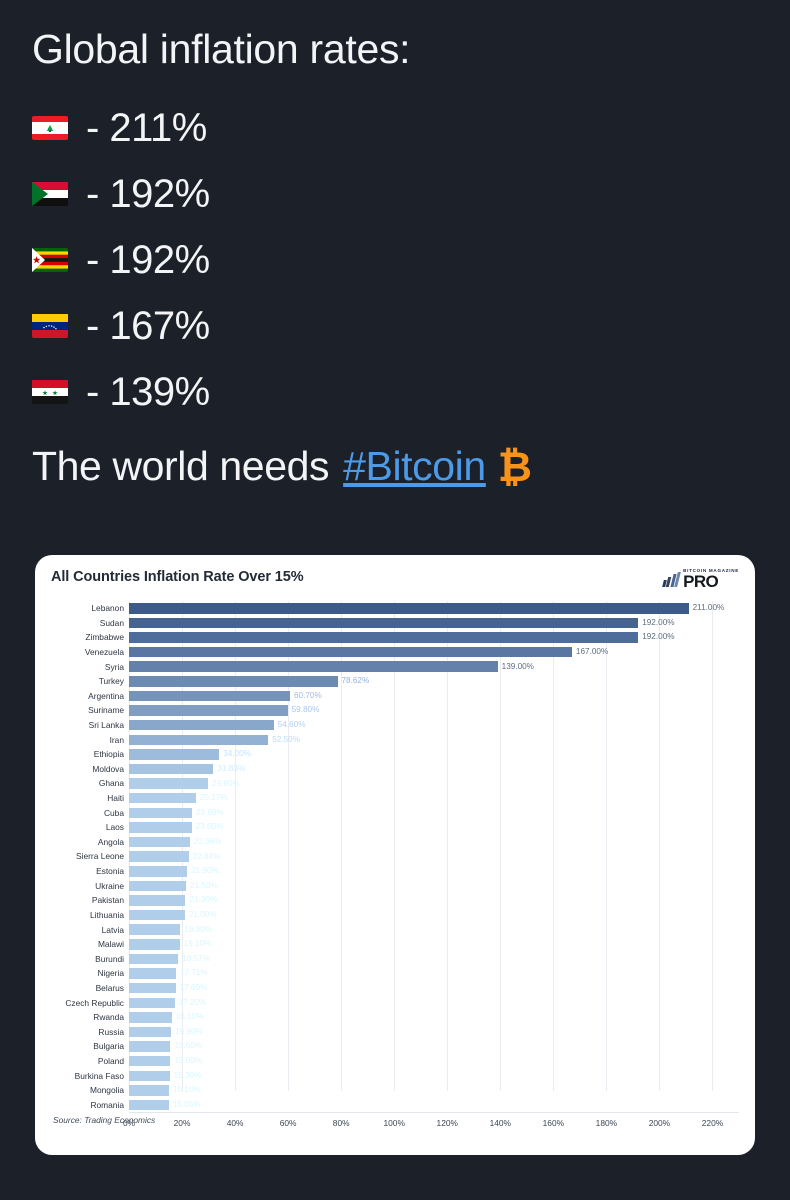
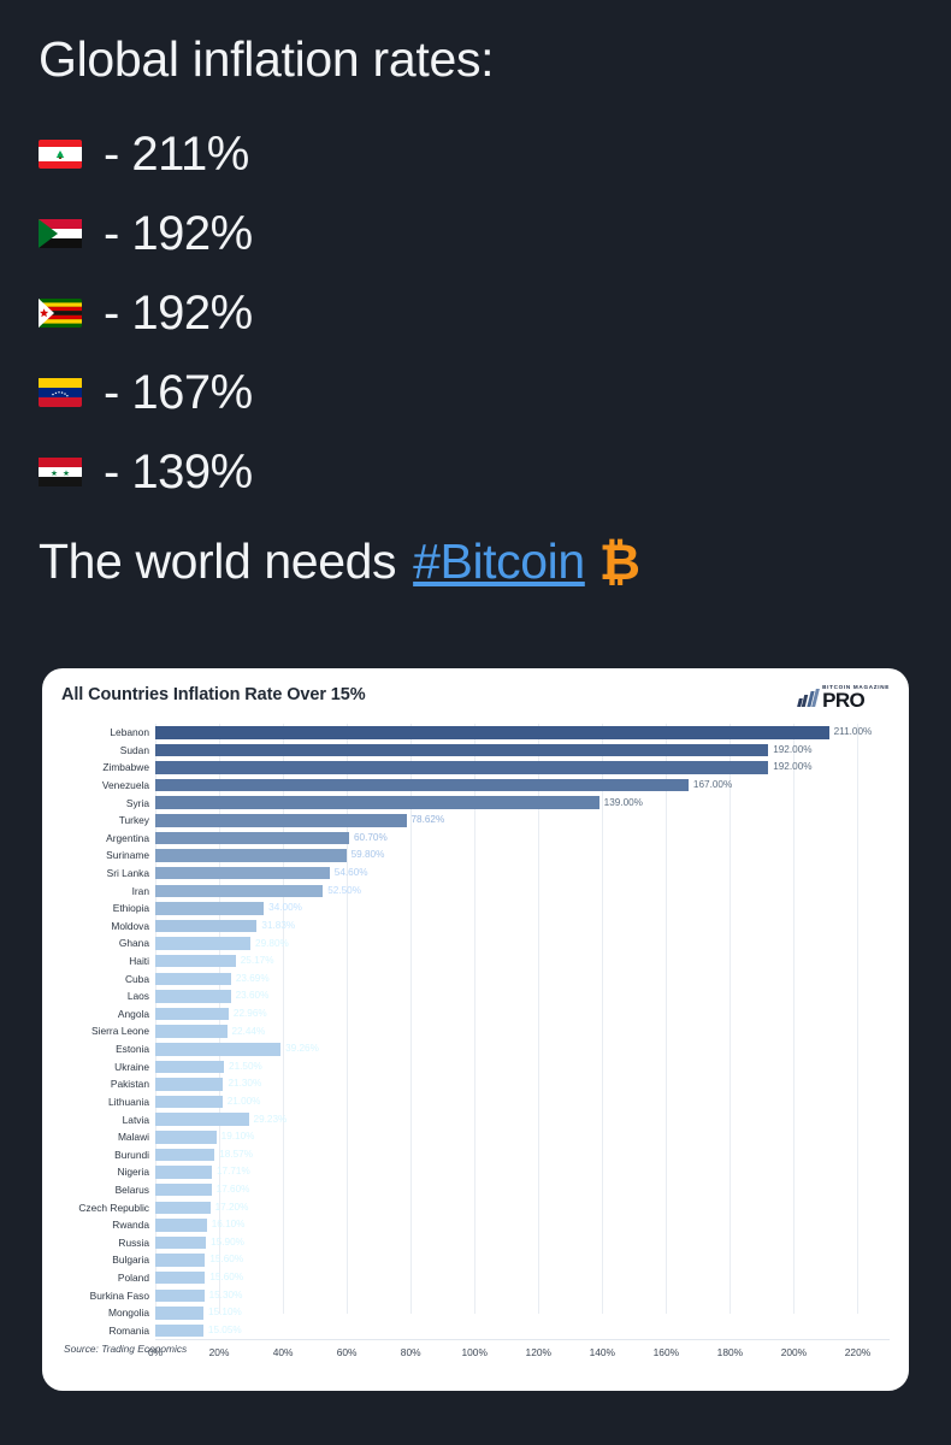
Estonia: 21.90% -> 39.26%
Latvia: 19.30% -> 29.23%
